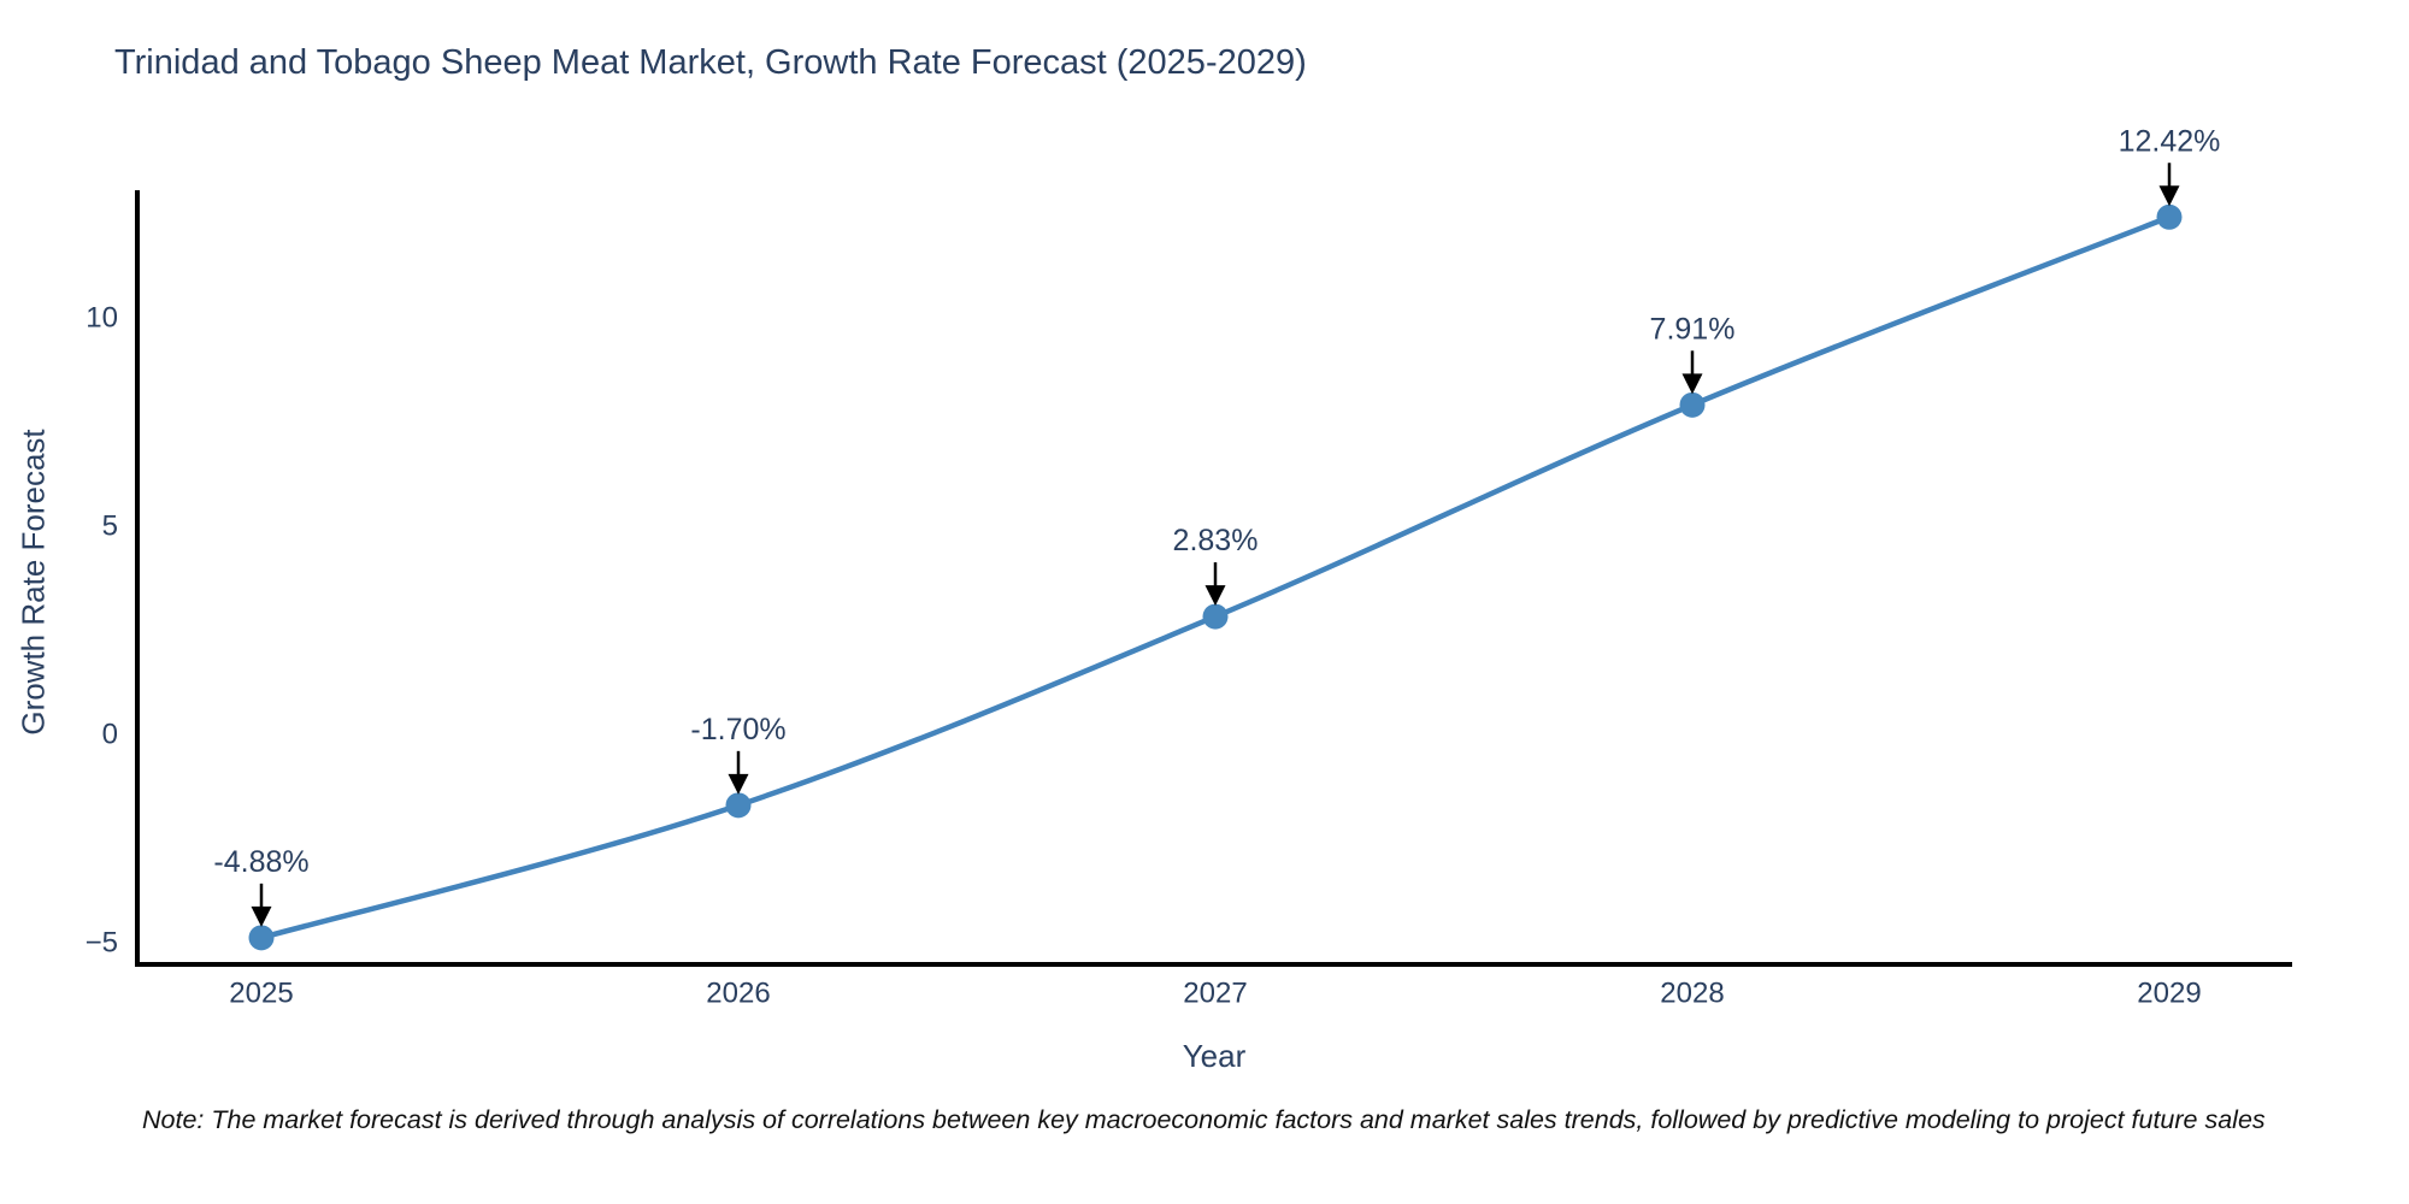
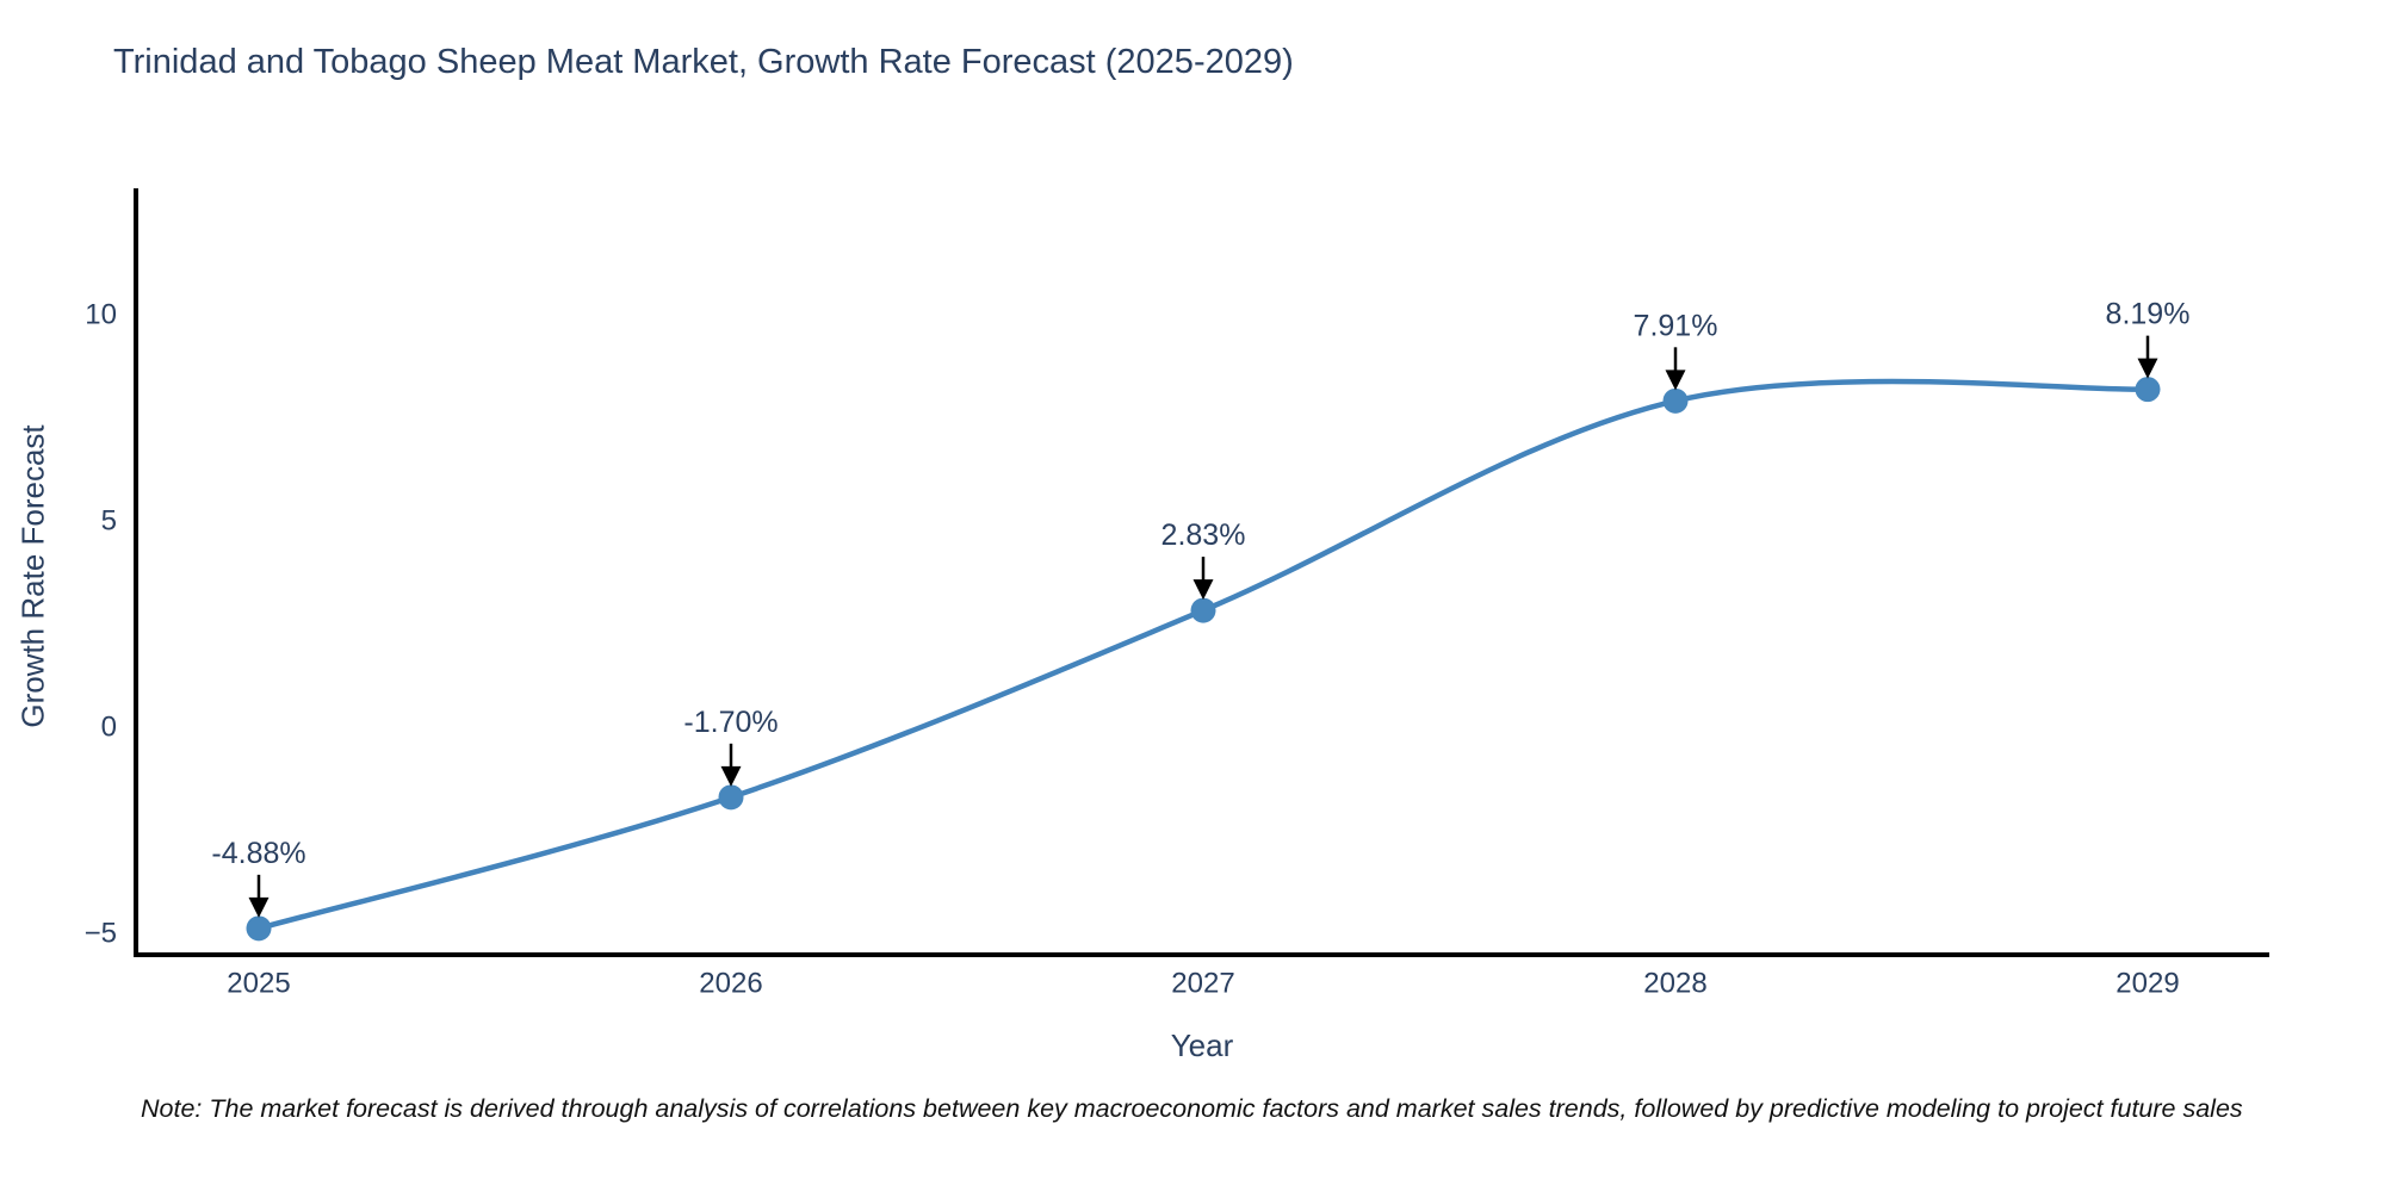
2029: 12.42% -> 8.19%
